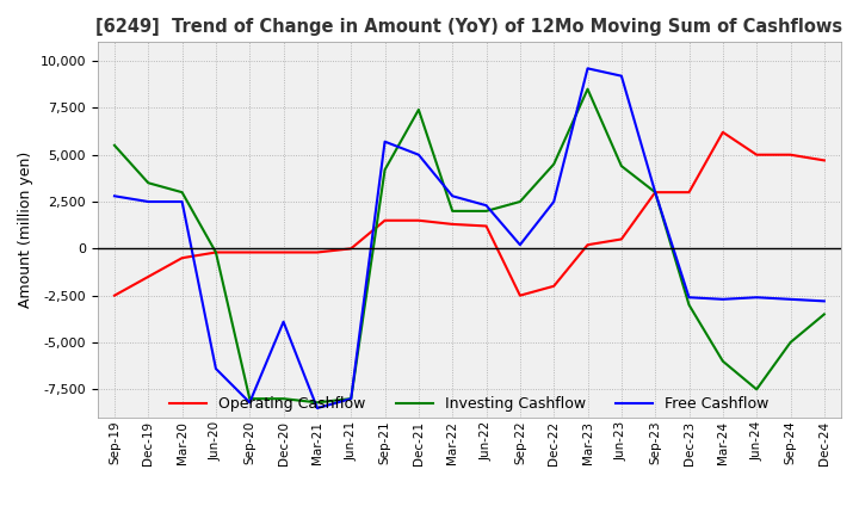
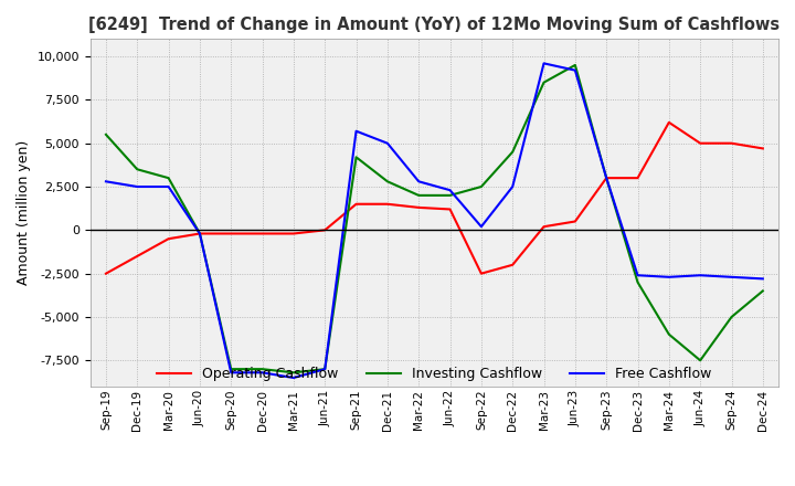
Free Cashflow/Jun-20: -6,400 -> -200
Free Cashflow/Dec-20: -3,900 -> -8,200
Investing Cashflow/Dec-21: 7,400 -> 2,800
Investing Cashflow/Jun-23: 4,400 -> 9,500
